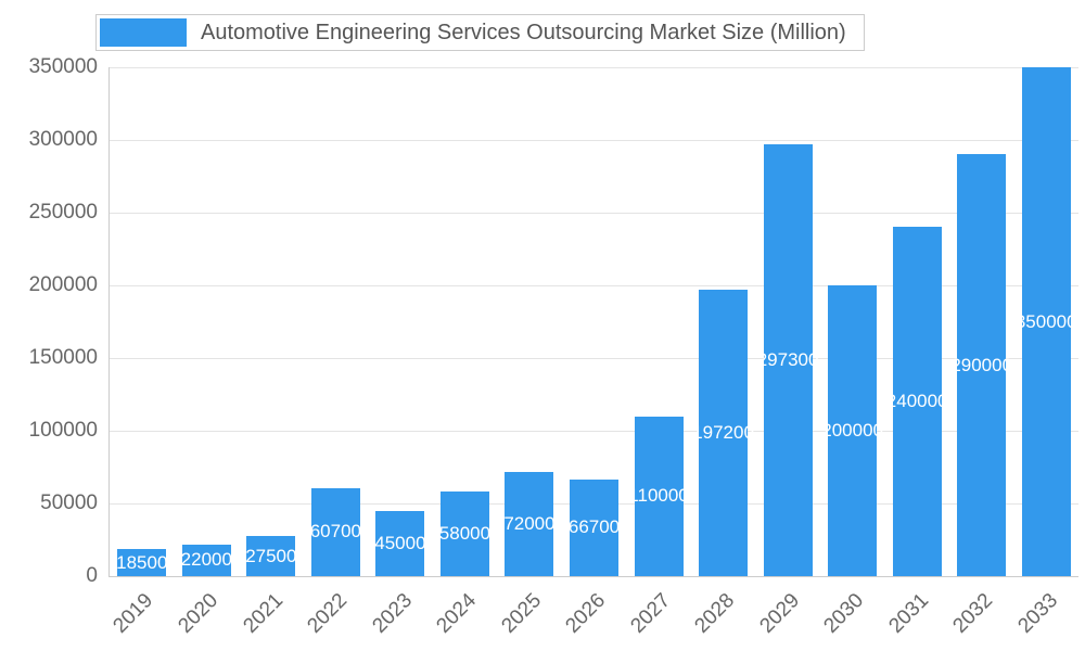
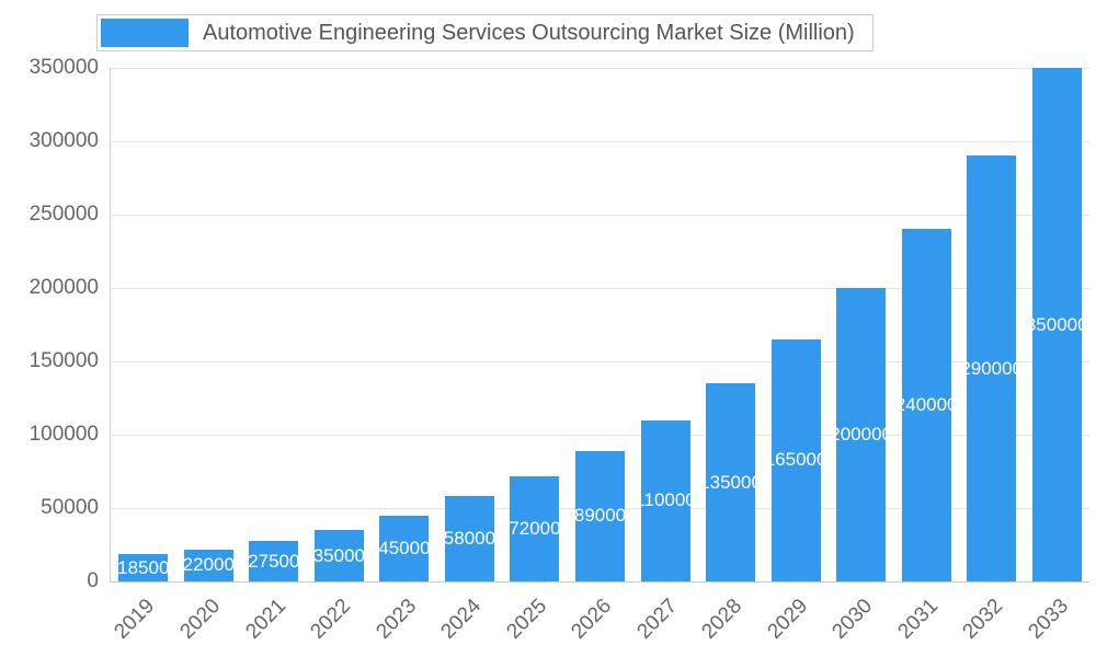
2022: 60700 -> 35000
2026: 66700 -> 89000
2028: 197200 -> 135000
2029: 297300 -> 165000
